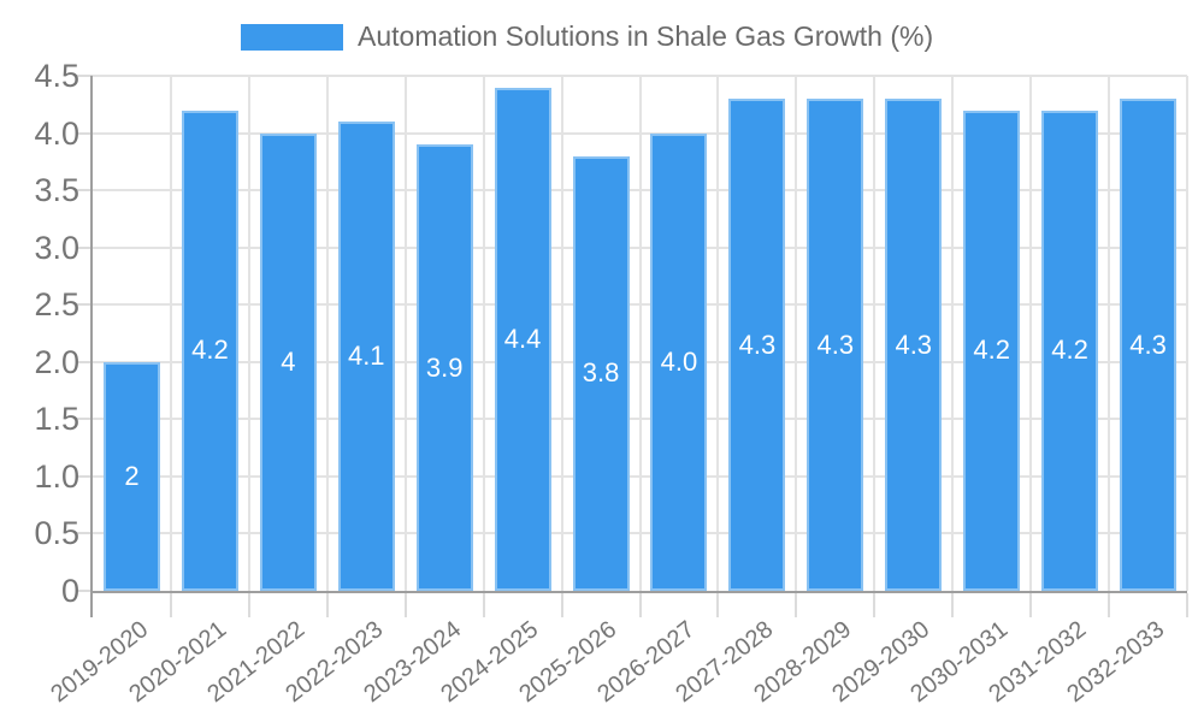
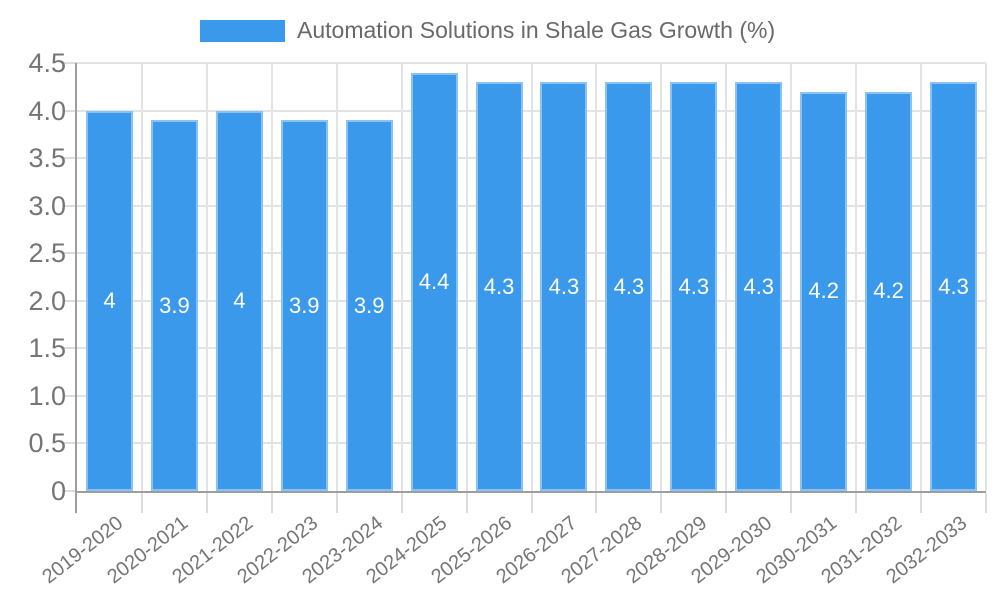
2019-2020: 2 -> 4
2020-2021: 4.2 -> 3.9
2022-2023: 4.1 -> 3.9
2025-2026: 3.8 -> 4.3
2026-2027: 4.0 -> 4.3
